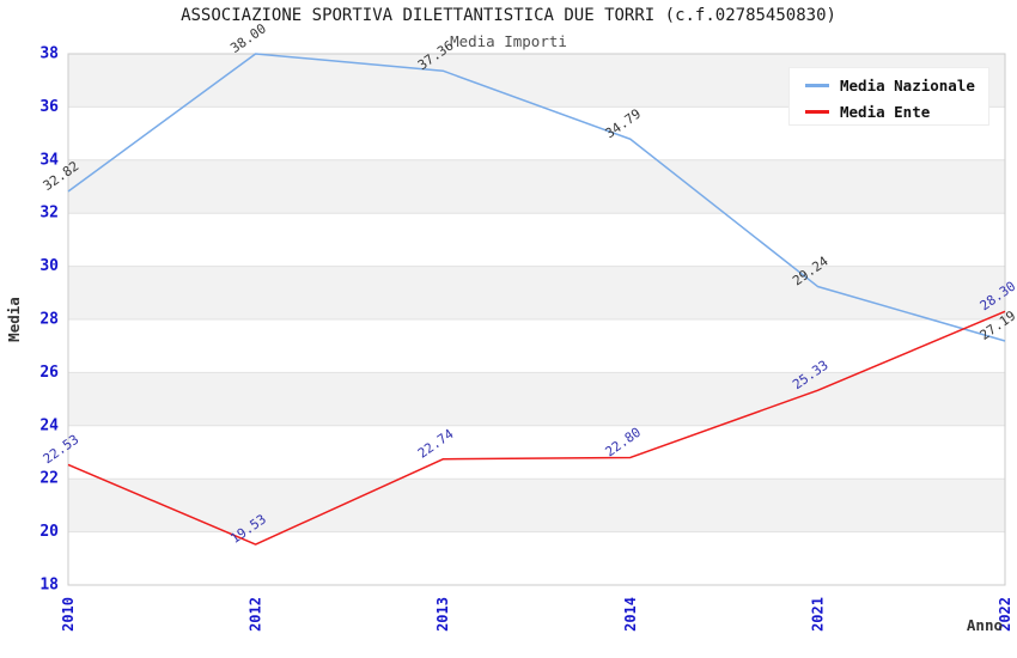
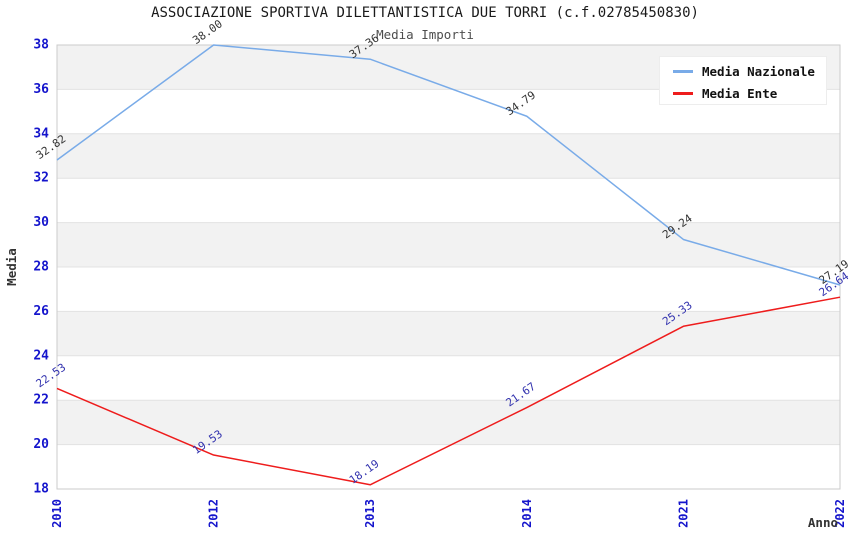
Media Ente/2013: 22.74 -> 18.19
Media Ente/2014: 22.80 -> 21.67
Media Ente/2022: 28.30 -> 26.64
